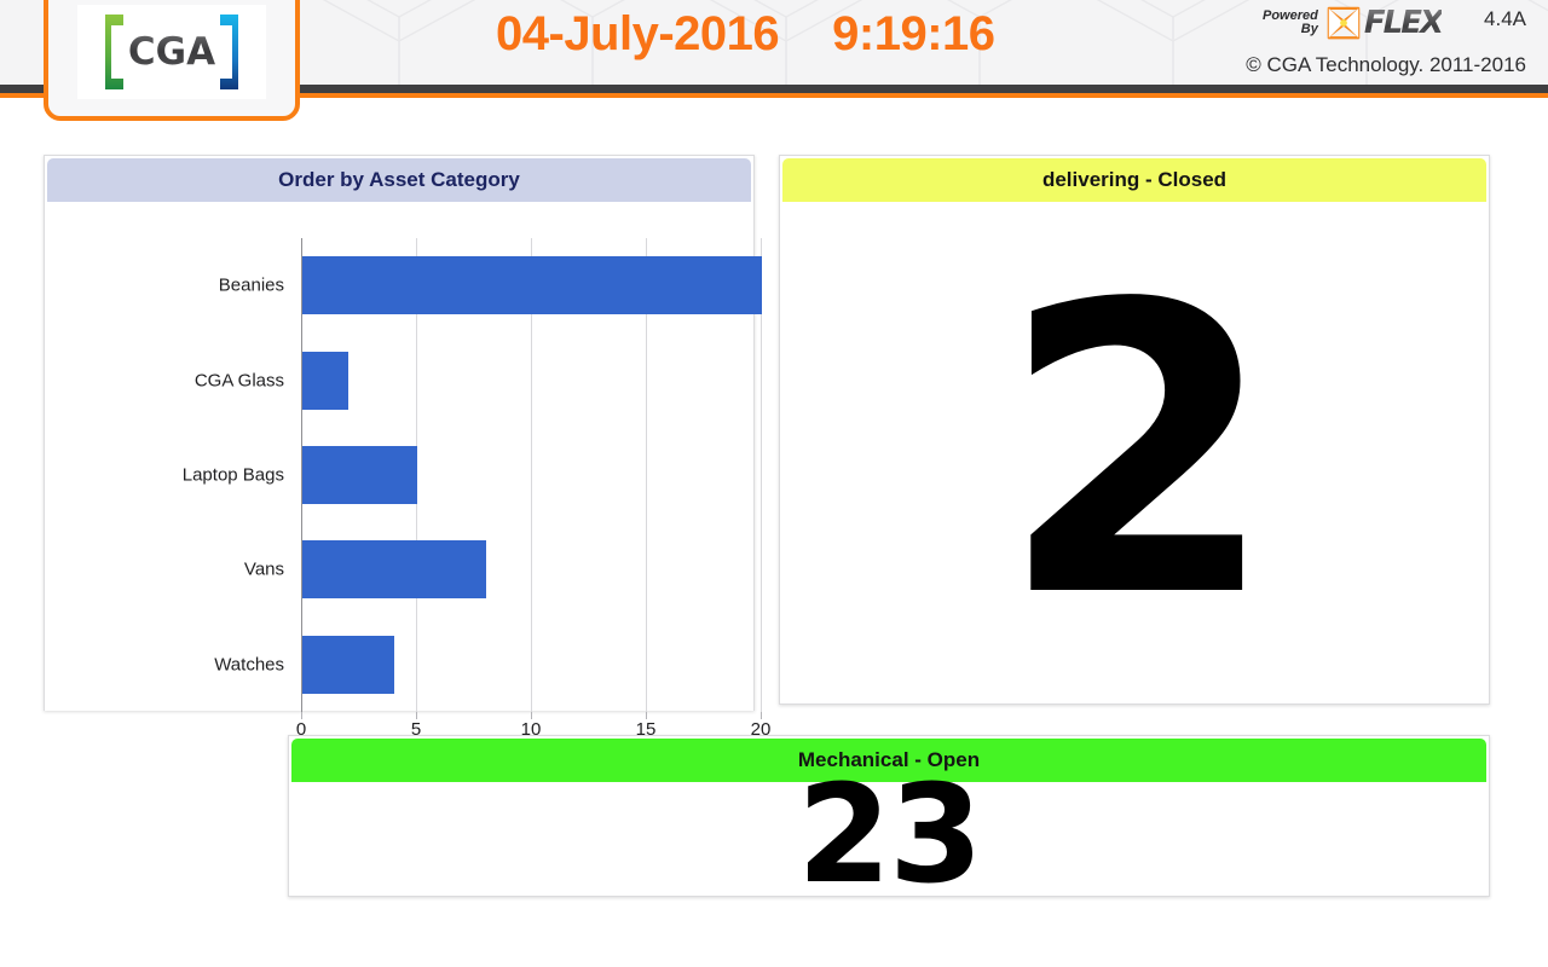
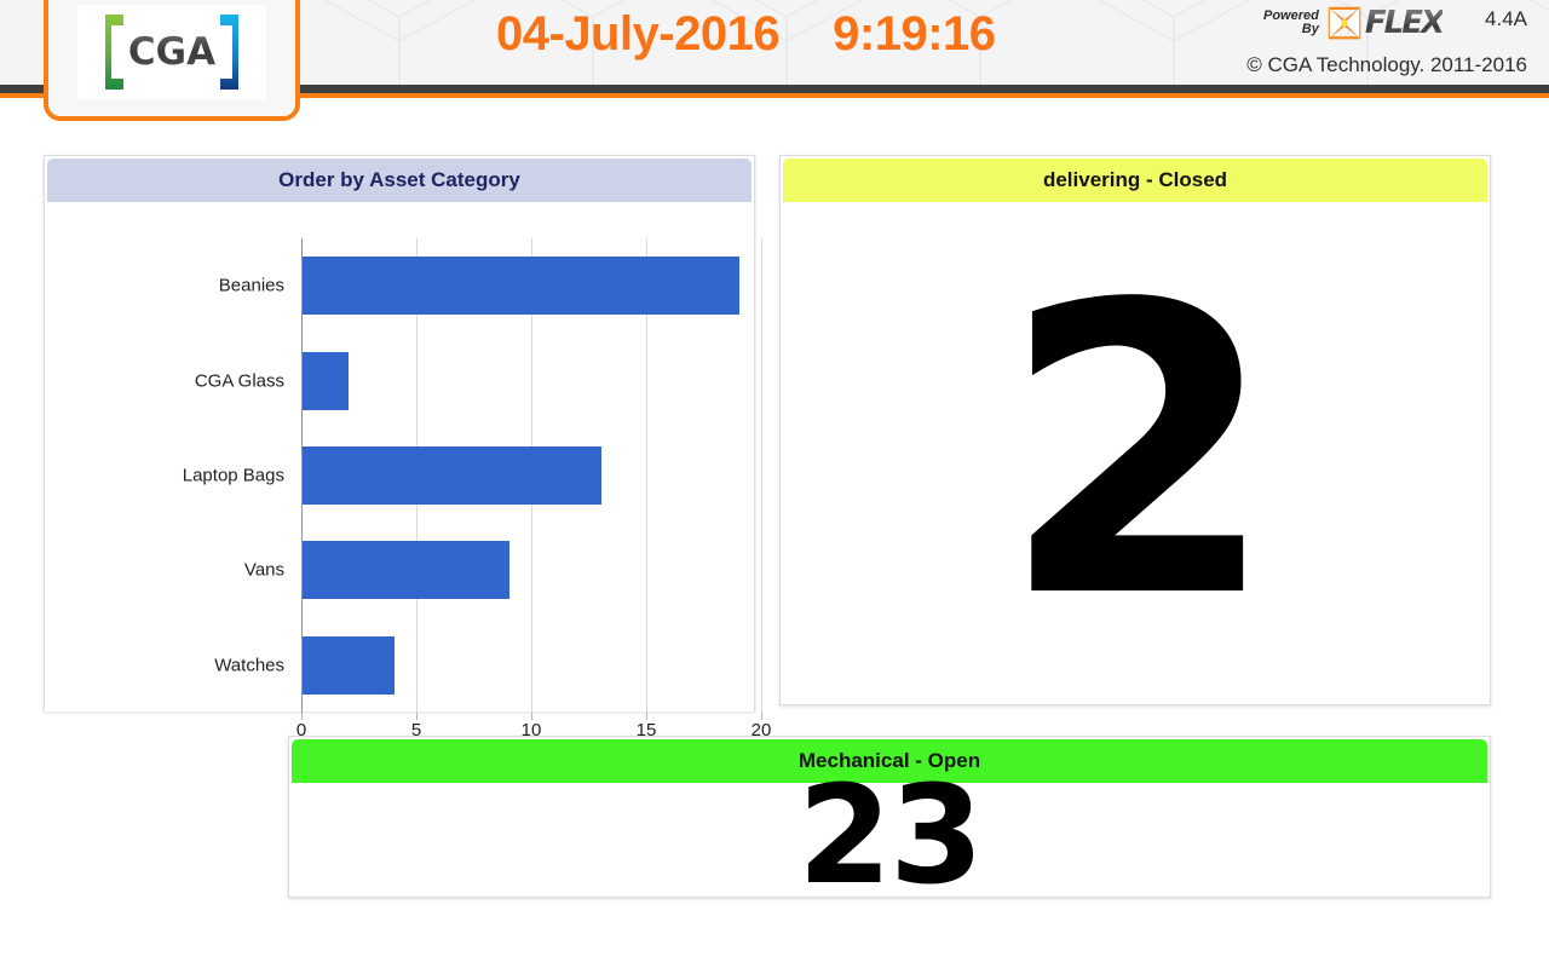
Beanies: 20 -> 19
Laptop Bags: 5 -> 13
Vans: 8 -> 9
